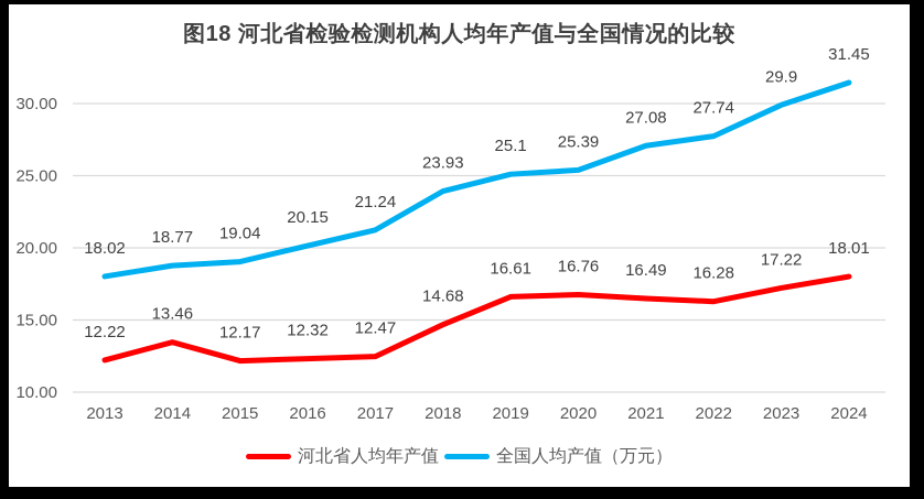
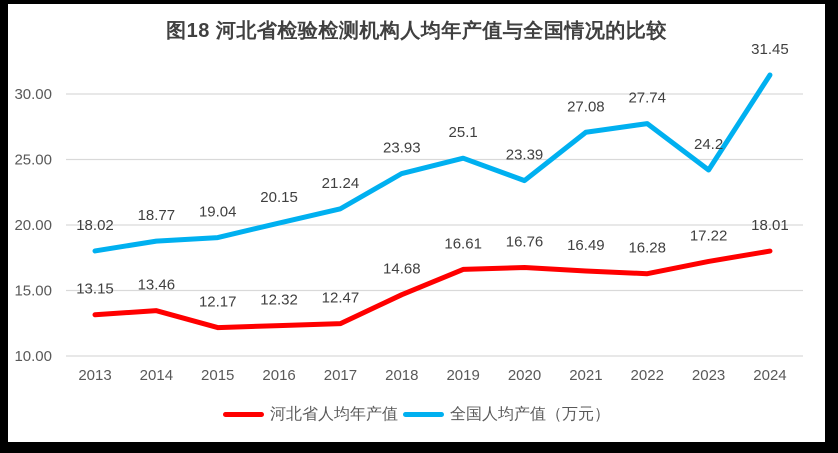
河北省人均年产值/2013: 12.22 -> 13.15
全国人均产值（万元）/2020: 25.39 -> 23.39
全国人均产值（万元）/2023: 29.9 -> 24.2
